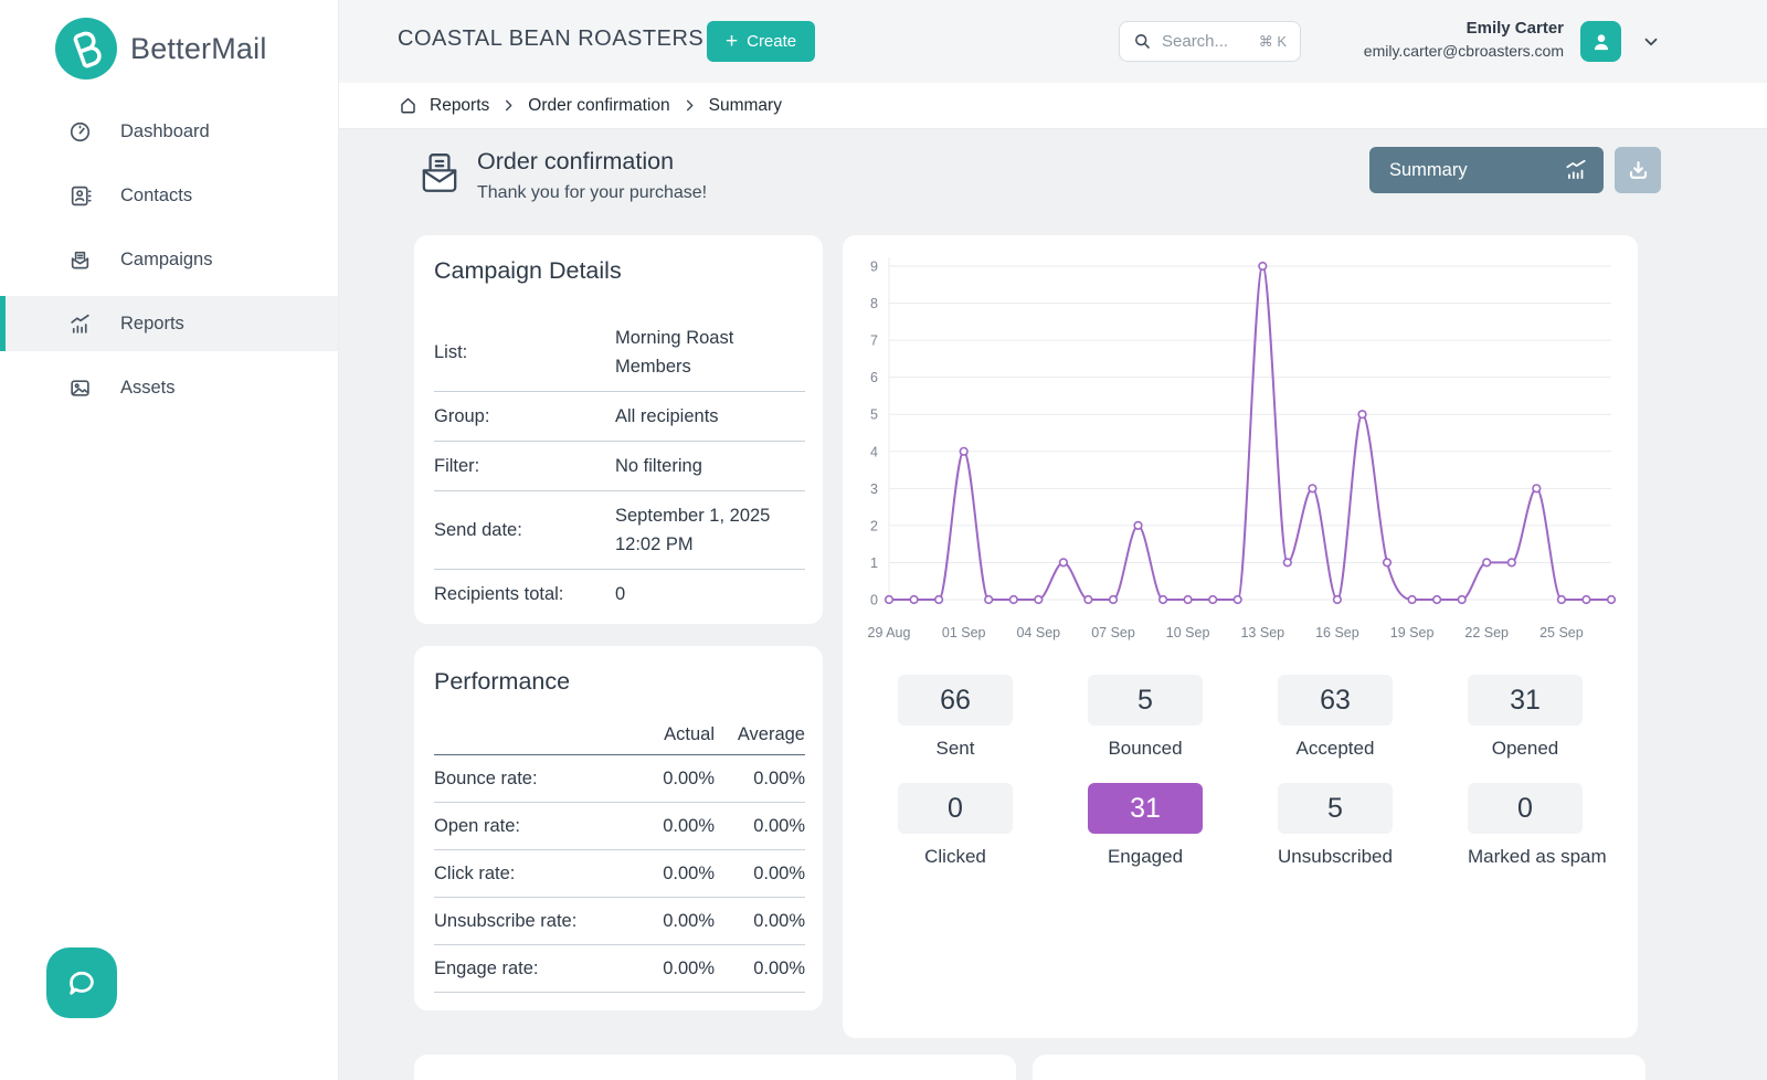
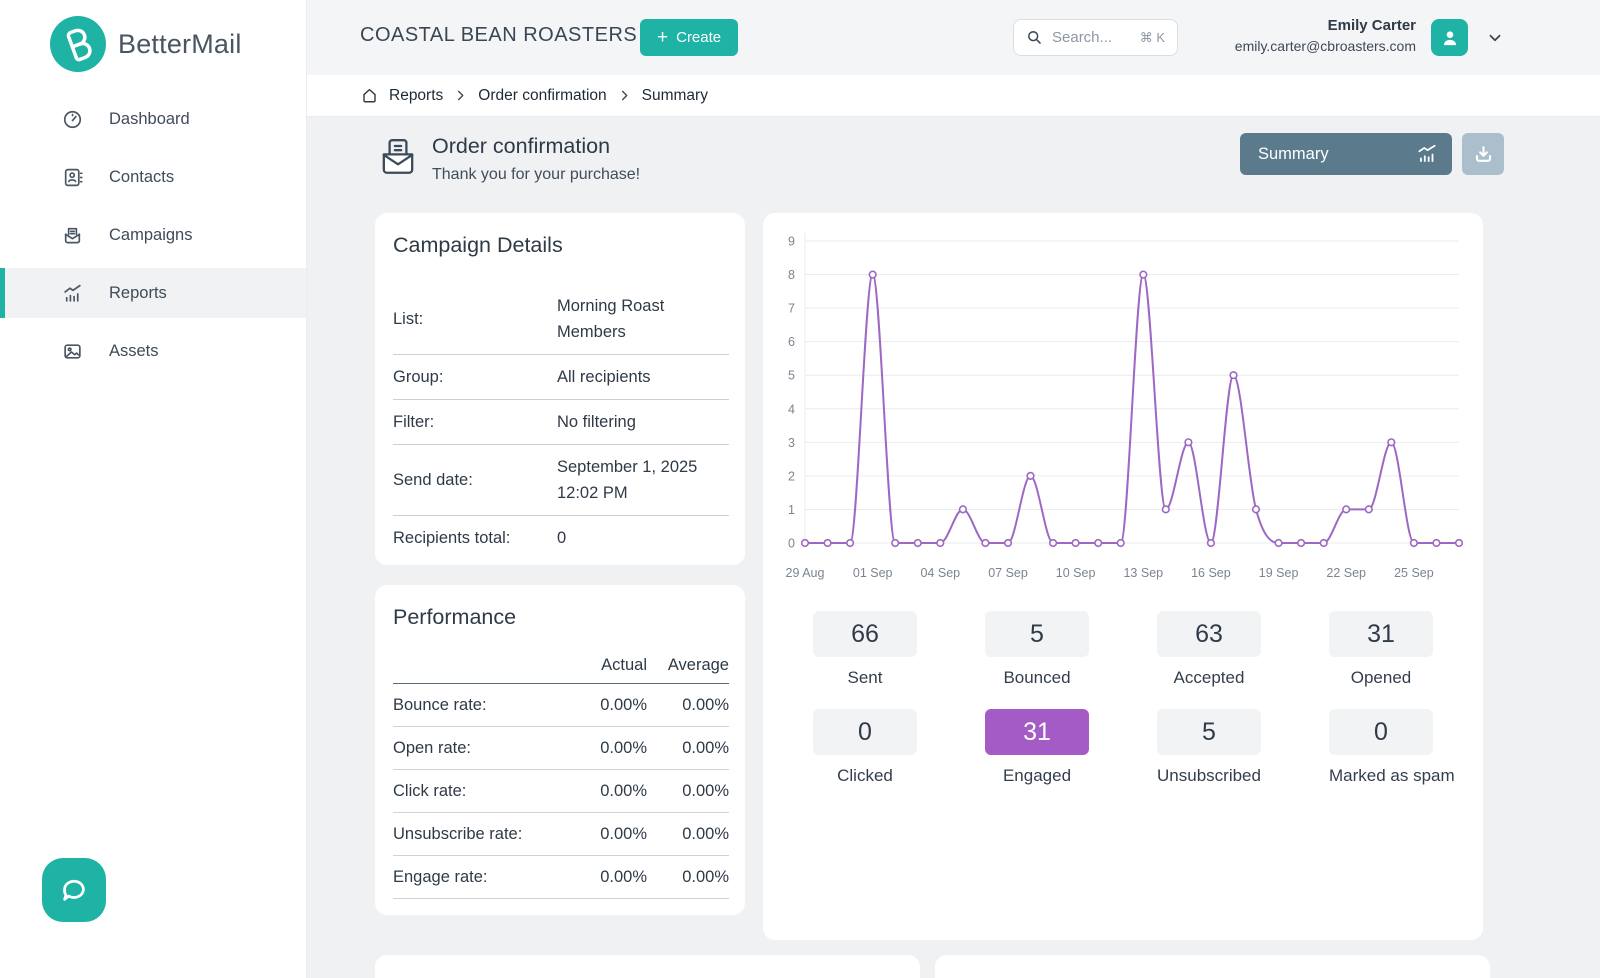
01 Sep: 4 -> 8
13 Sep: 9 -> 8
